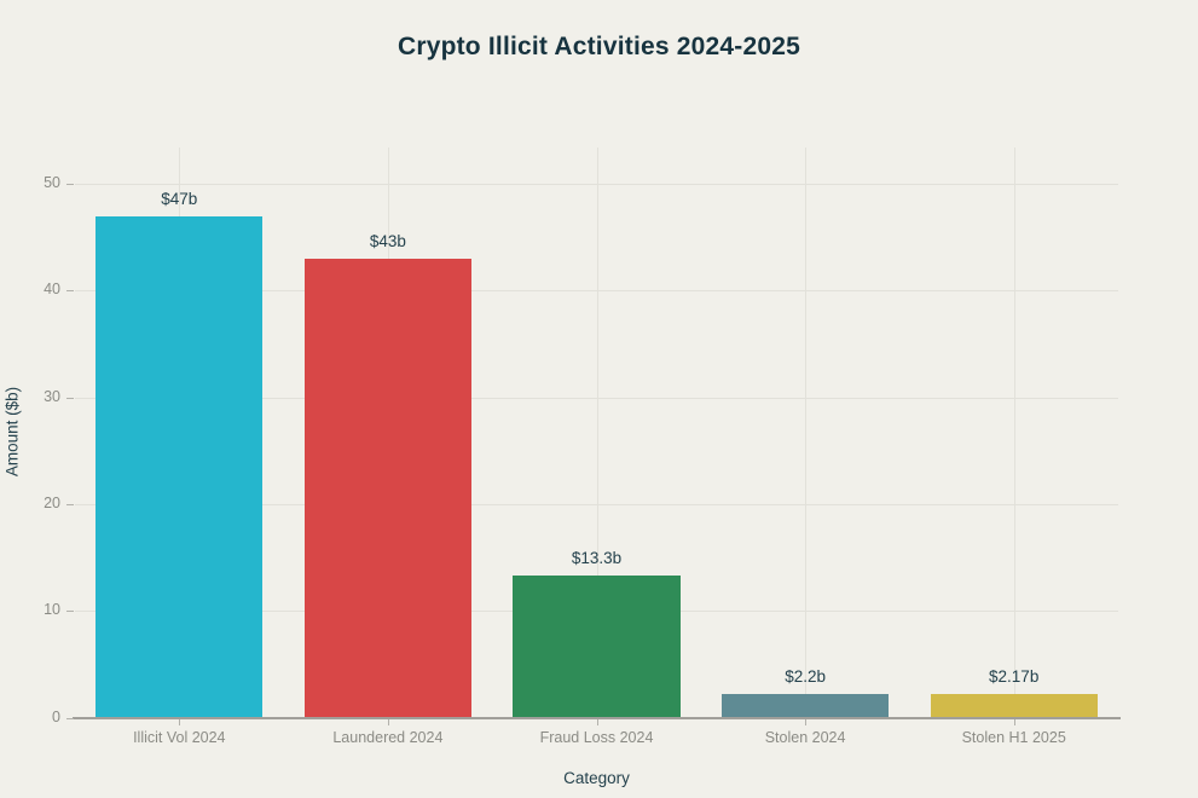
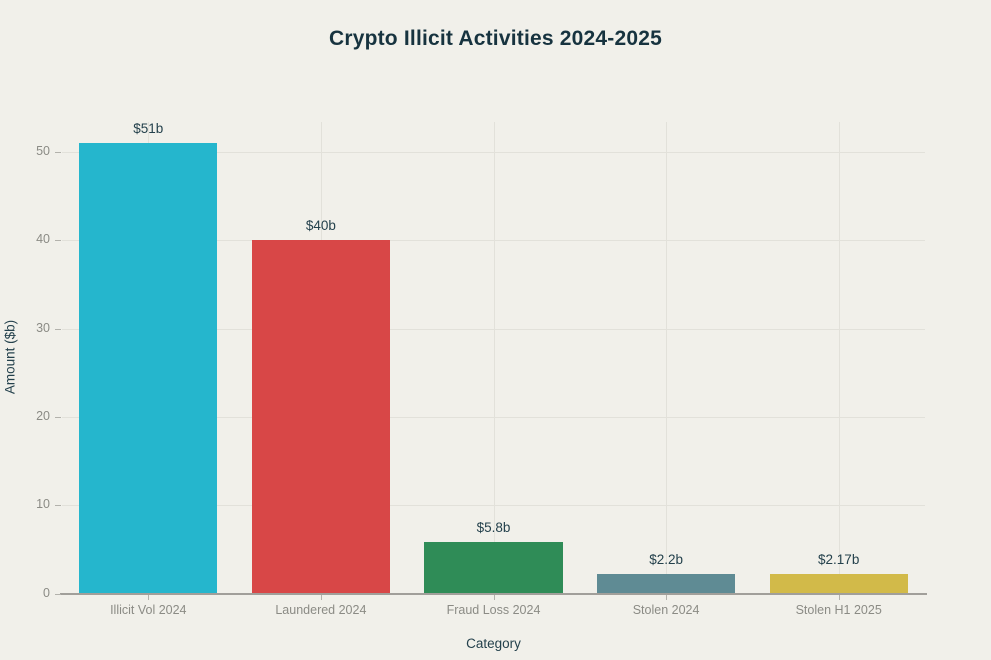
Illicit Vol 2024: $47b -> $51b
Laundered 2024: $43b -> $40b
Fraud Loss 2024: $13.3b -> $5.8b
